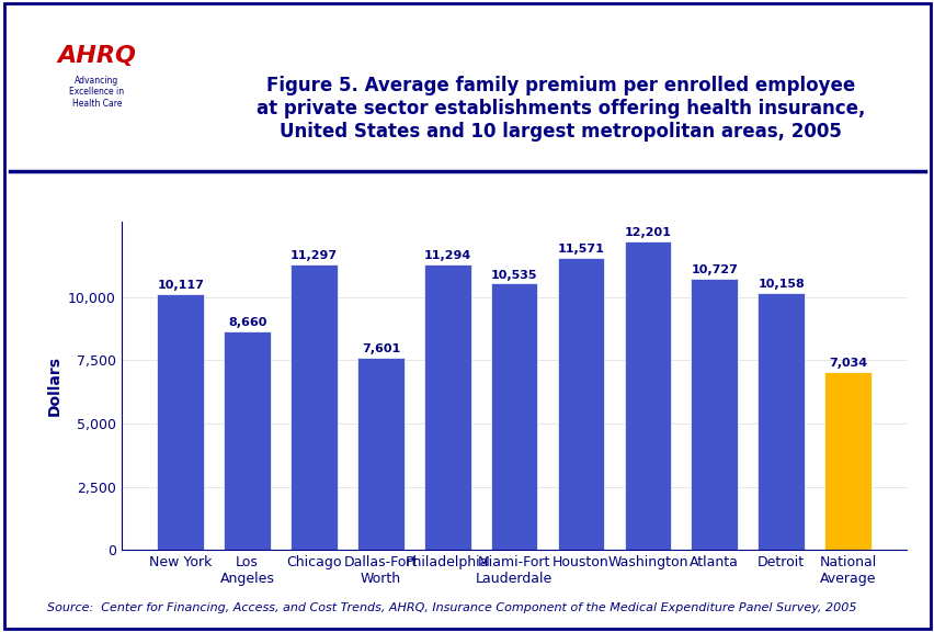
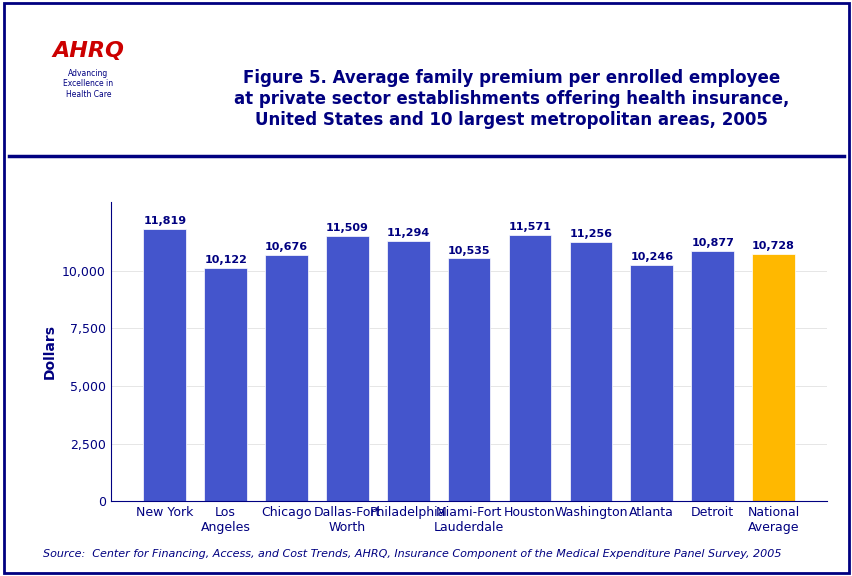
New York: 10,117 -> 11,819
Los Angeles: 8,660 -> 10,122
Chicago: 11,297 -> 10,676
Dallas-Fort Worth: 7,601 -> 11,509
Washington: 12,201 -> 11,256
Atlanta: 10,727 -> 10,246
Detroit: 10,158 -> 10,877
National Average: 7,034 -> 10,728
